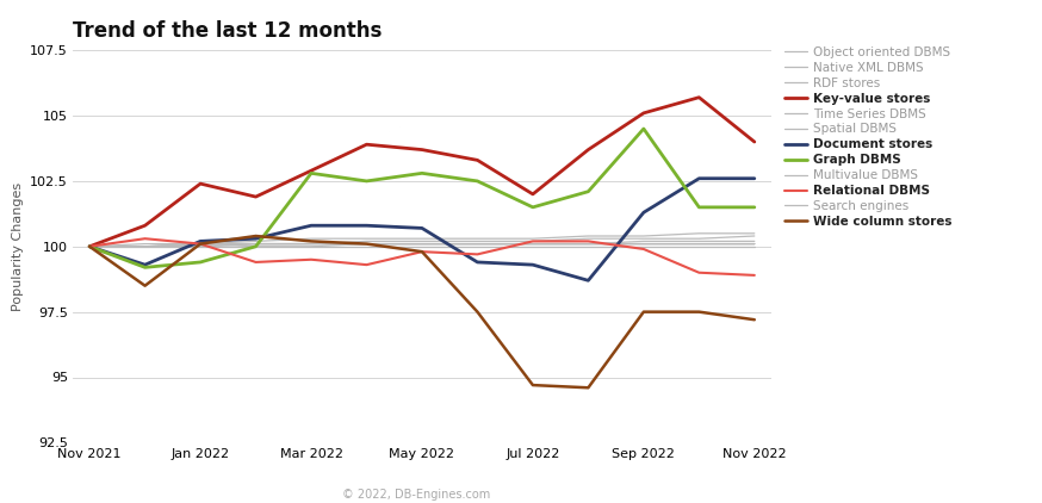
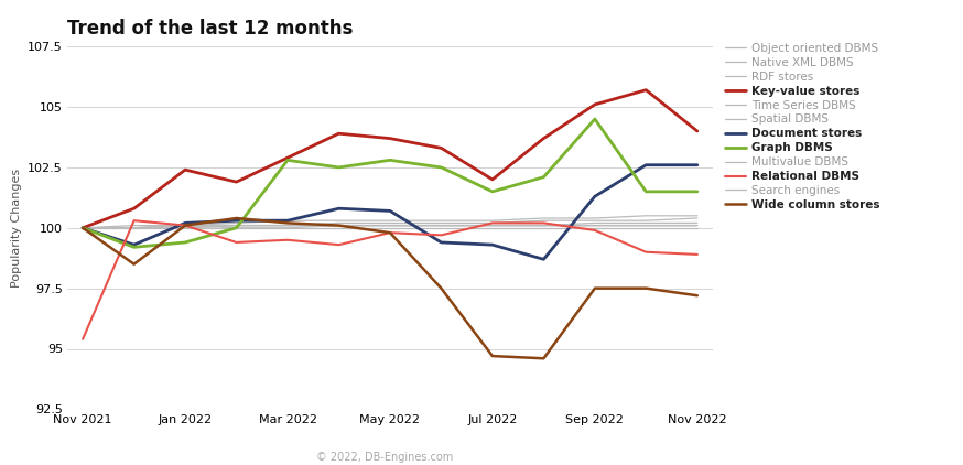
Relational DBMS/Nov 2021: 100.0 -> 95.4
Document stores/Mar 2022: 100.8 -> 100.3
